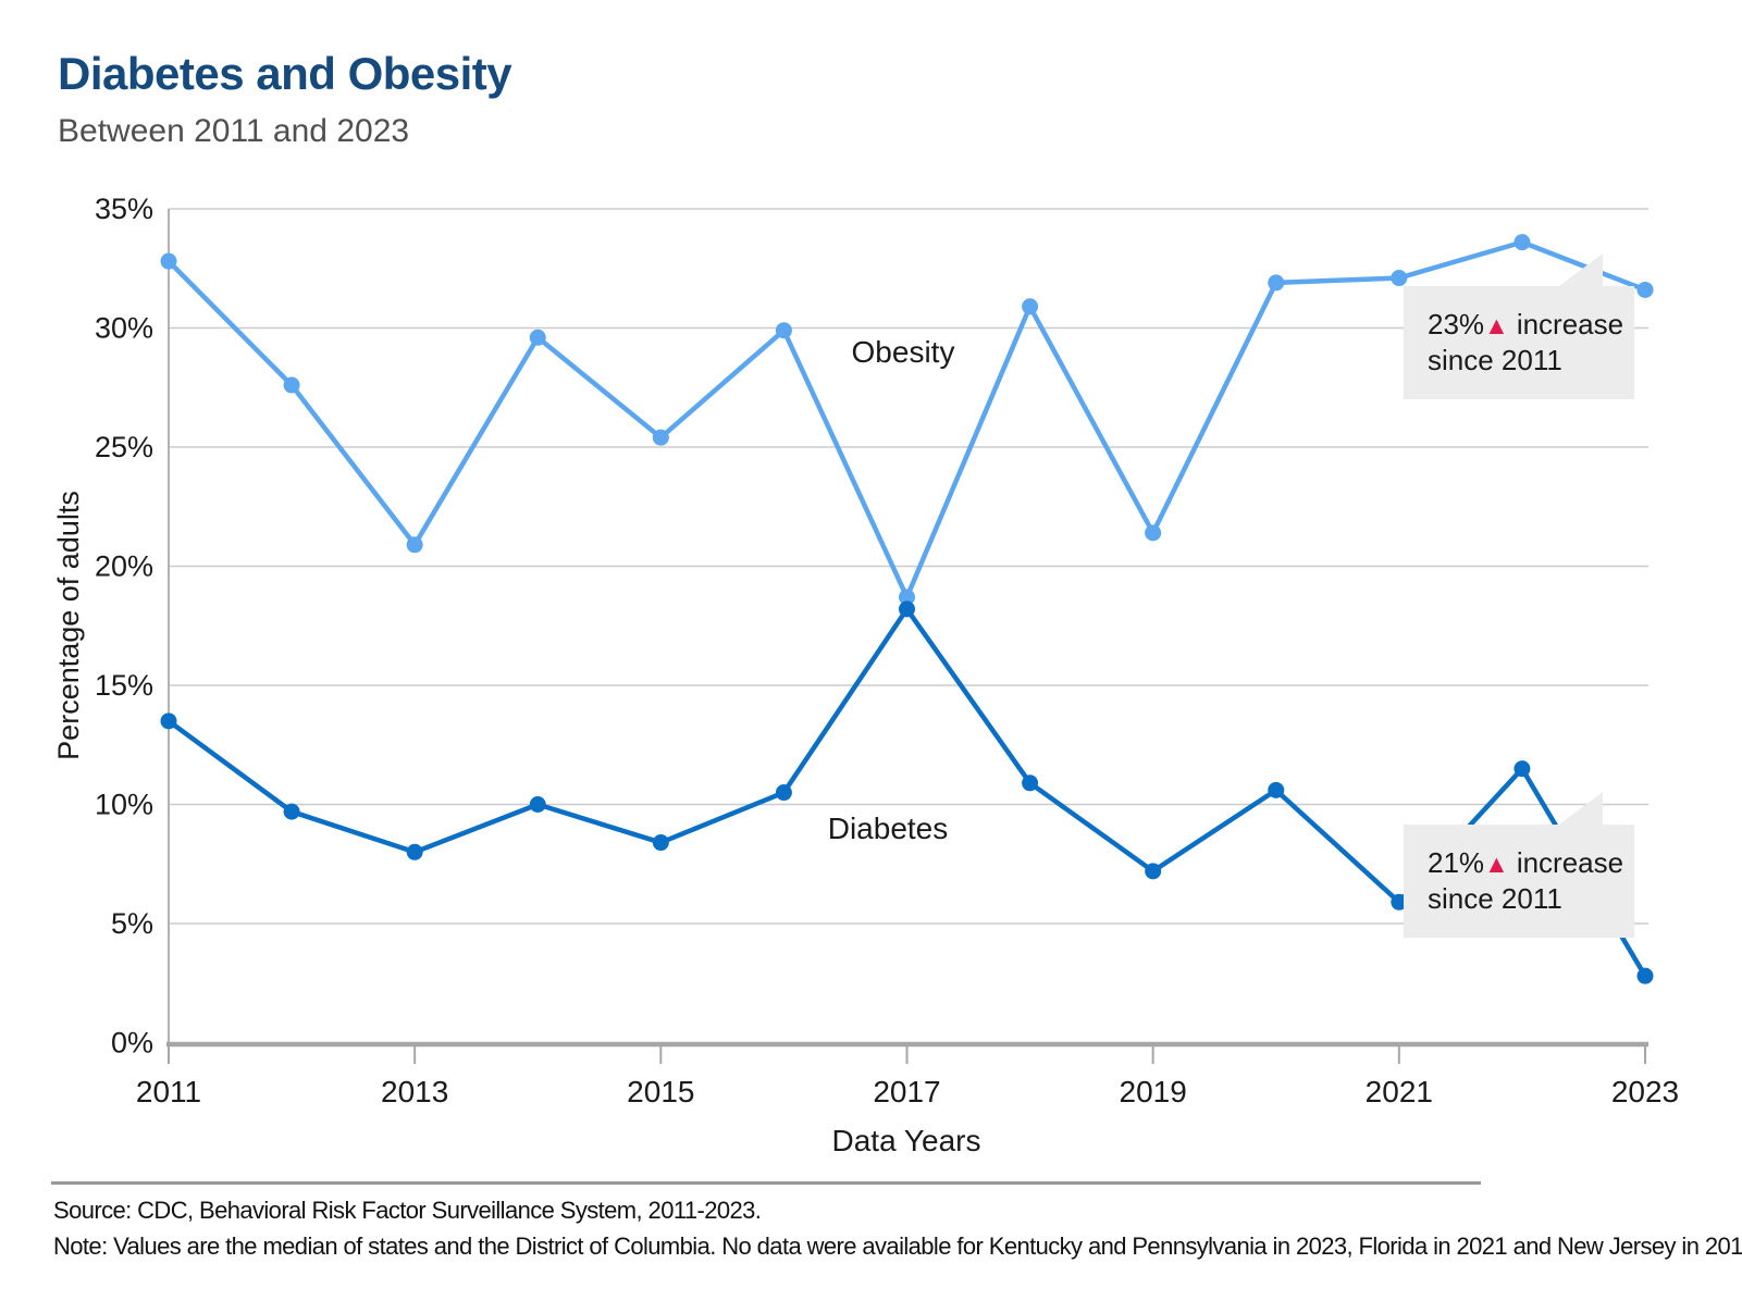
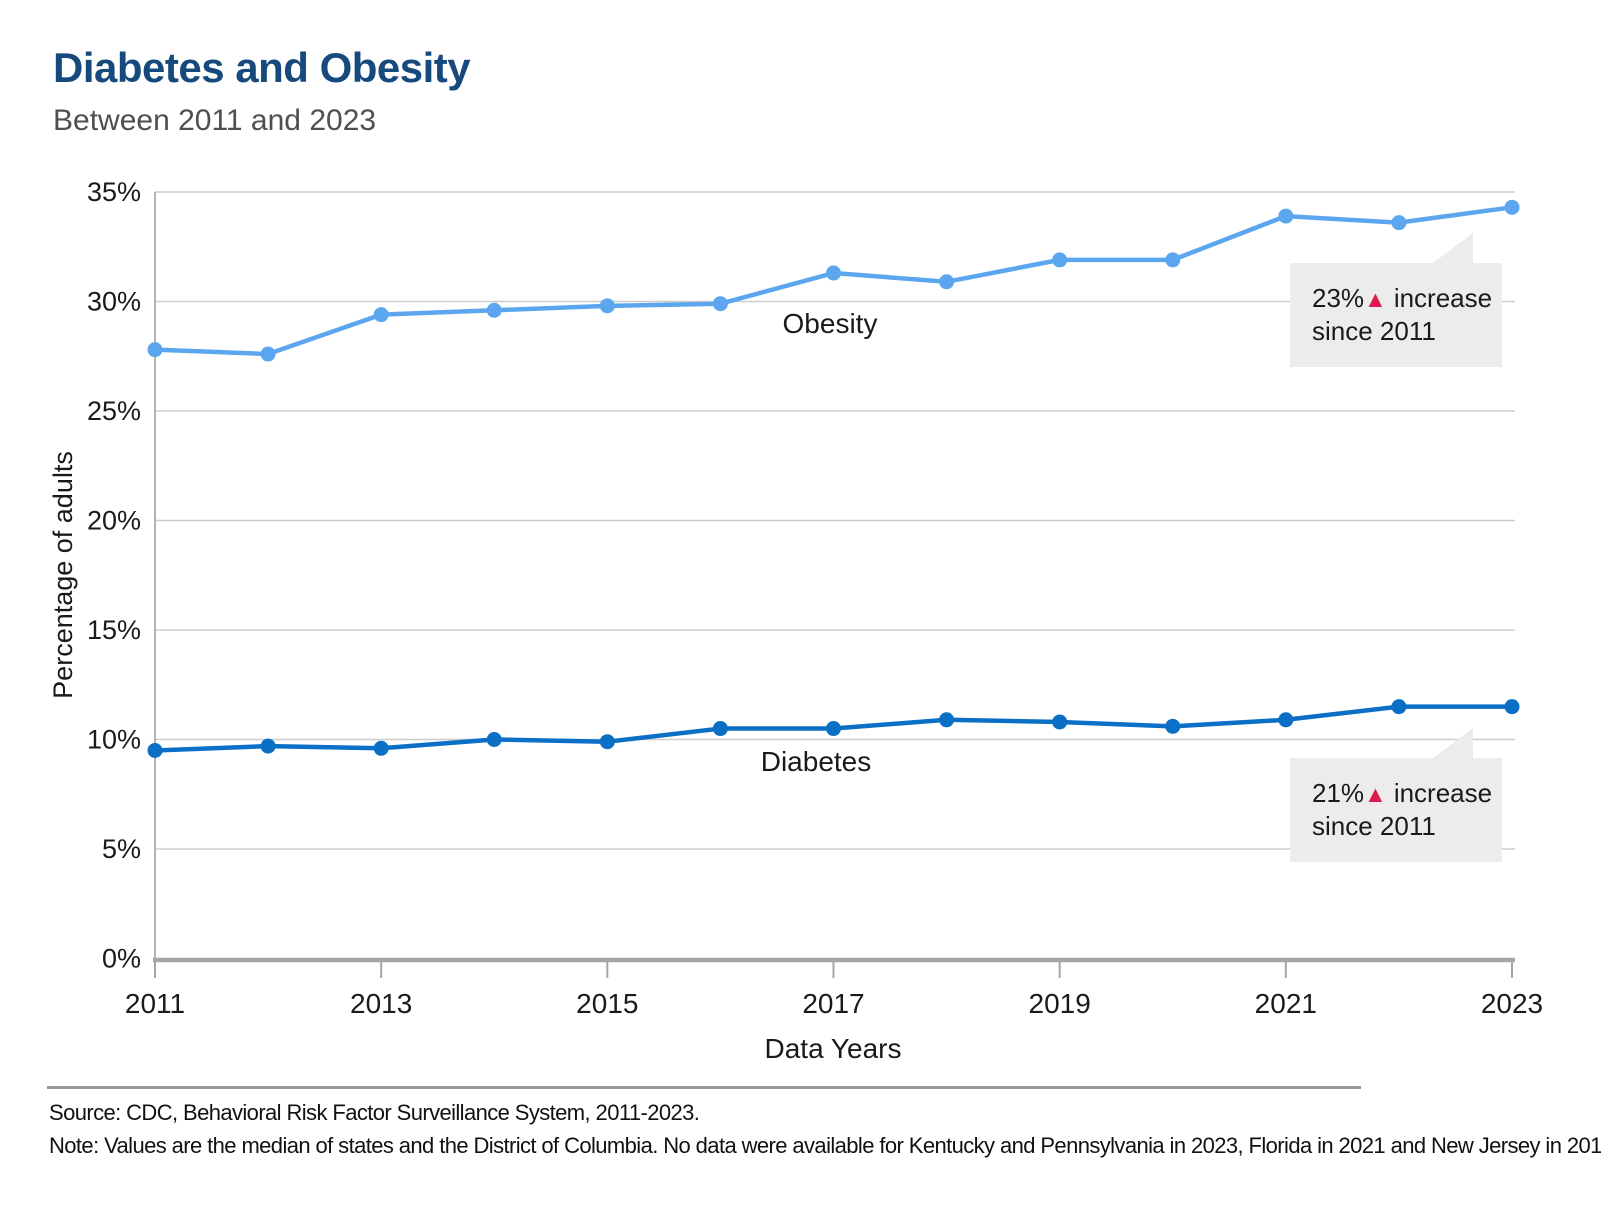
Obesity/2011: 32.8% -> 27.8%
Diabetes/2011: 13.5% -> 9.5%
Obesity/2013: 20.9% -> 29.4%
Diabetes/2013: 8.0% -> 9.6%
Obesity/2015: 25.4% -> 29.8%
Diabetes/2015: 8.4% -> 9.9%
Obesity/2017: 18.7% -> 31.3%
Diabetes/2017: 18.2% -> 10.5%
Obesity/2019: 21.4% -> 31.9%
Diabetes/2019: 7.2% -> 10.8%
Obesity/2021: 32.1% -> 33.9%
Diabetes/2021: 5.9% -> 10.9%
Obesity/2023: 31.6% -> 34.3%
Diabetes/2023: 2.8% -> 11.5%
